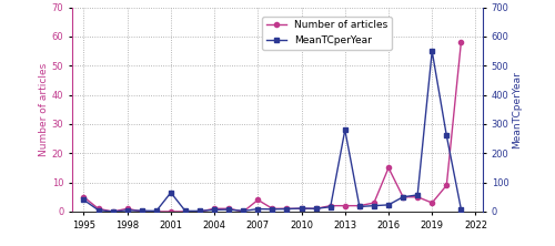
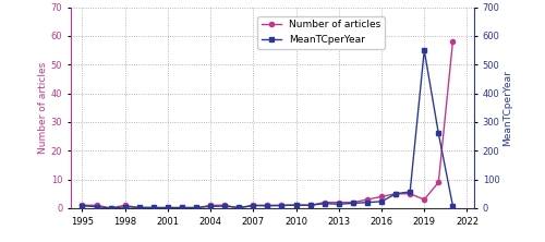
Number of articles/1995: 5 -> 1
MeanTCperYear/1995: 40 -> 8
MeanTCperYear/2001: 65 -> 2
Number of articles/2007: 4 -> 1
MeanTCperYear/2013: 280 -> 14
Number of articles/2016: 15 -> 4
